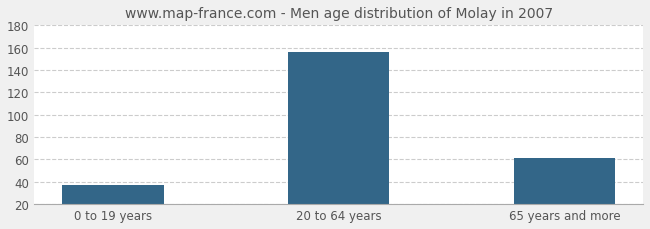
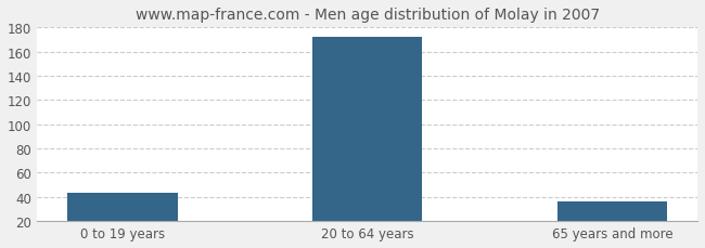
0 to 19 years: 37 -> 43
20 to 64 years: 156 -> 172
65 years and more: 61 -> 36
